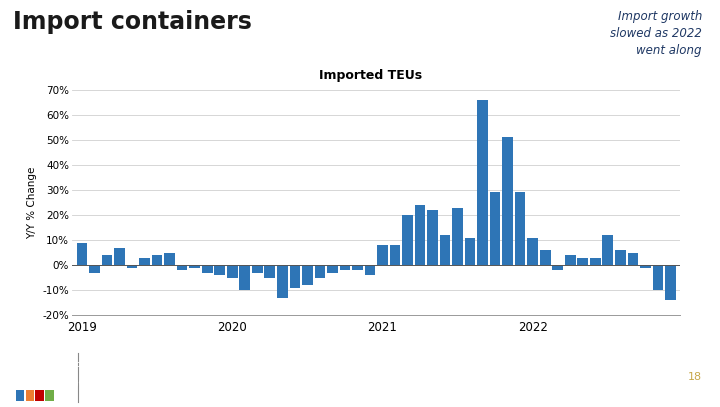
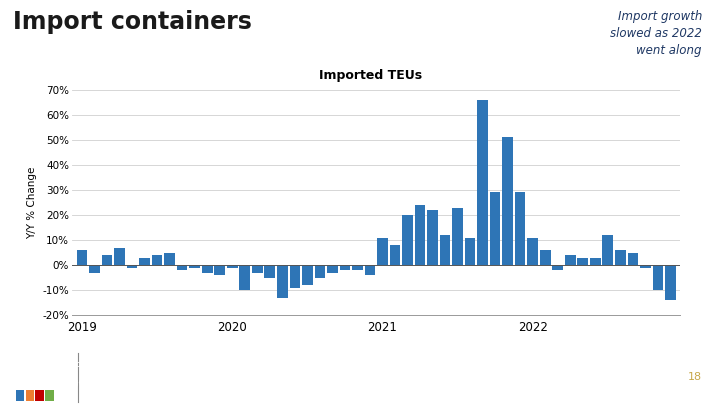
2019: 9% -> 6%
2020: -5% -> -1%
2021: 8% -> 11%
